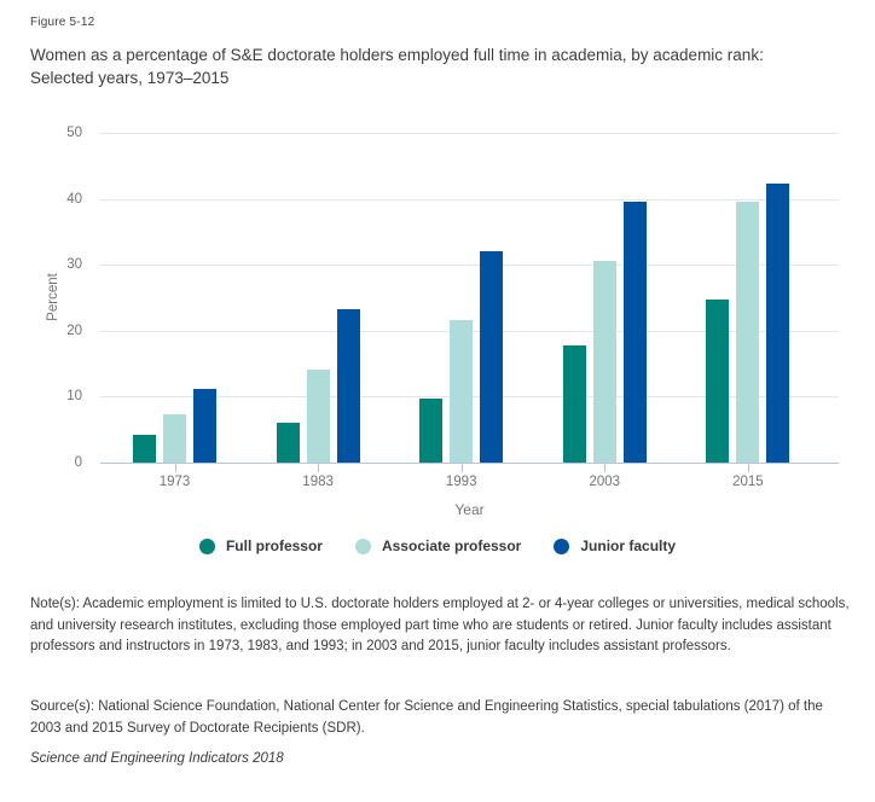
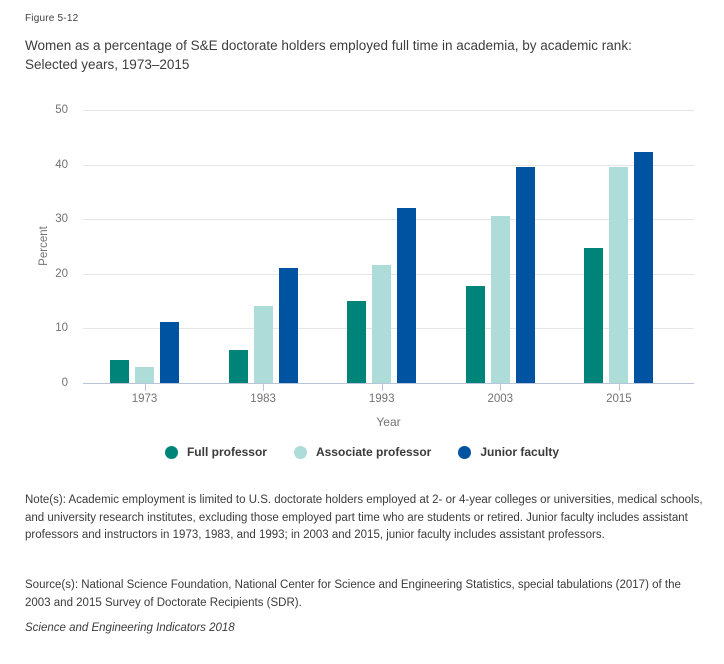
Associate professor/1973: 7 -> 3
Junior faculty/1983: 23 -> 21
Full professor/1993: 10 -> 15
